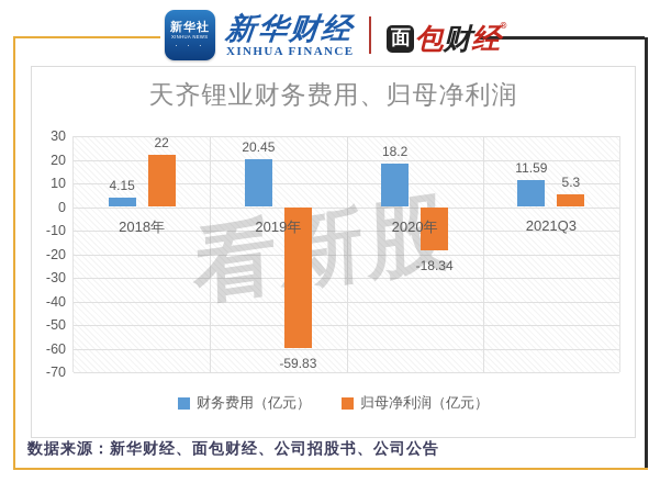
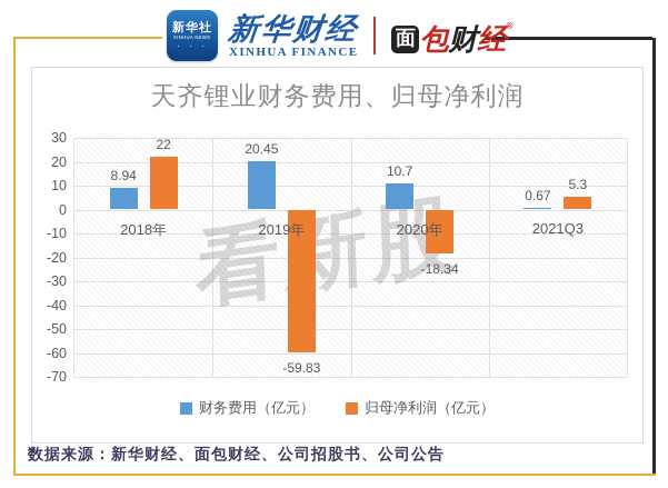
财务费用（亿元）/2018年: 4.15 -> 8.94
财务费用（亿元）/2020年: 18.2 -> 10.7
财务费用（亿元）/2021Q3: 11.59 -> 0.67
